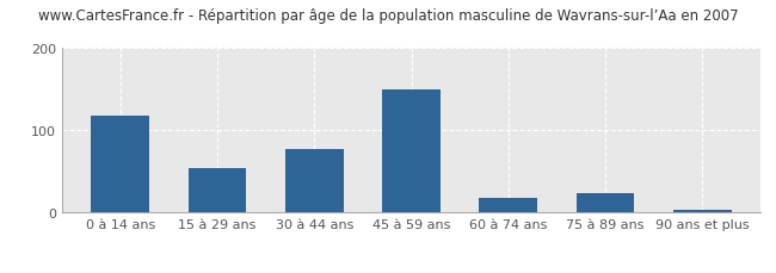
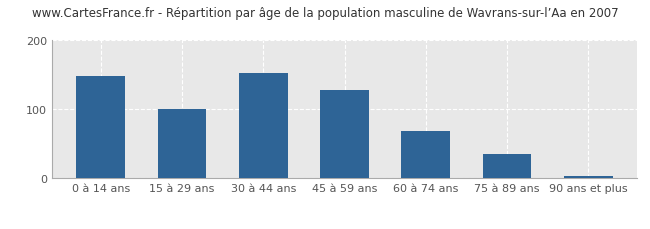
0 à 14 ans: 118 -> 148
15 à 29 ans: 54 -> 101
30 à 44 ans: 78 -> 153
45 à 59 ans: 150 -> 128
60 à 74 ans: 18 -> 68
75 à 89 ans: 24 -> 35
